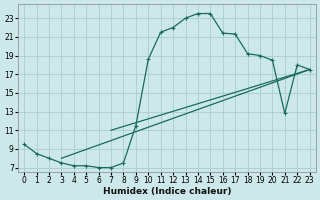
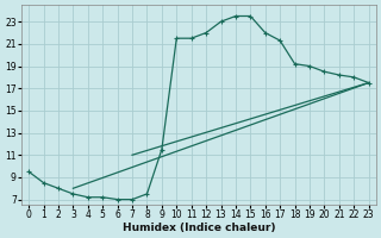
10: 18.6 -> 21.5
16: 21.4 -> 22.0
21: 12.8 -> 18.2
